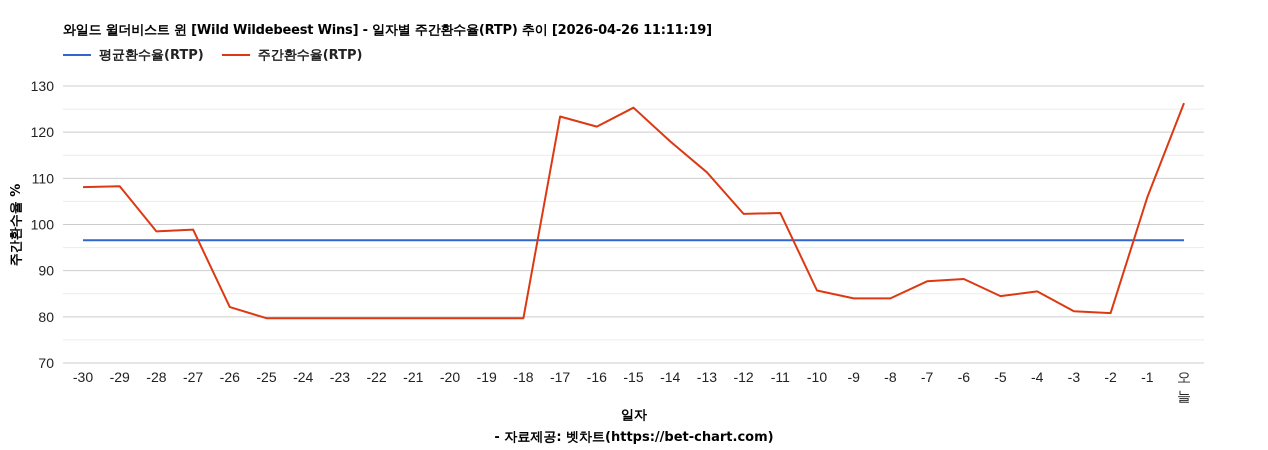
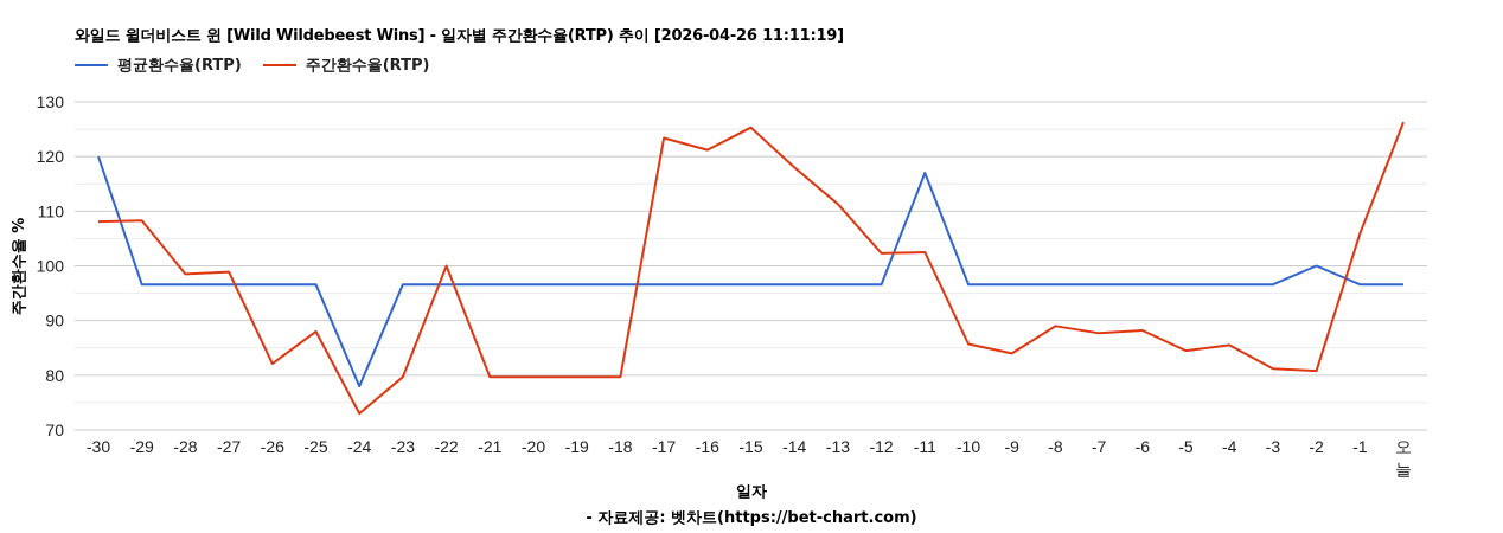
평균환수율(RTP)/-30: 97 -> 120
주간환수율(RTP)/-25: 80 -> 88
평균환수율(RTP)/-24: 97 -> 78
주간환수율(RTP)/-24: 80 -> 73
주간환수율(RTP)/-22: 80 -> 100
평균환수율(RTP)/-11: 97 -> 117
주간환수율(RTP)/-8: 84 -> 89
평균환수율(RTP)/-2: 97 -> 100
